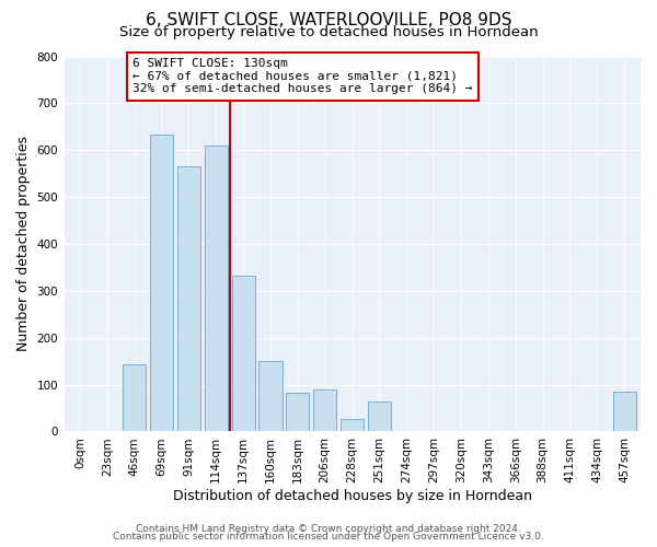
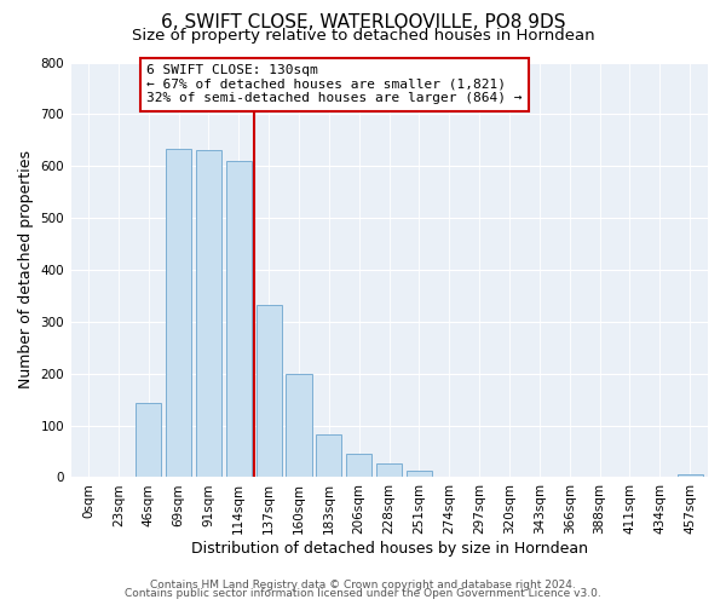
91sqm: 565 -> 631
160sqm: 150 -> 200
206sqm: 90 -> 46
251sqm: 65 -> 12
457sqm: 85 -> 5
